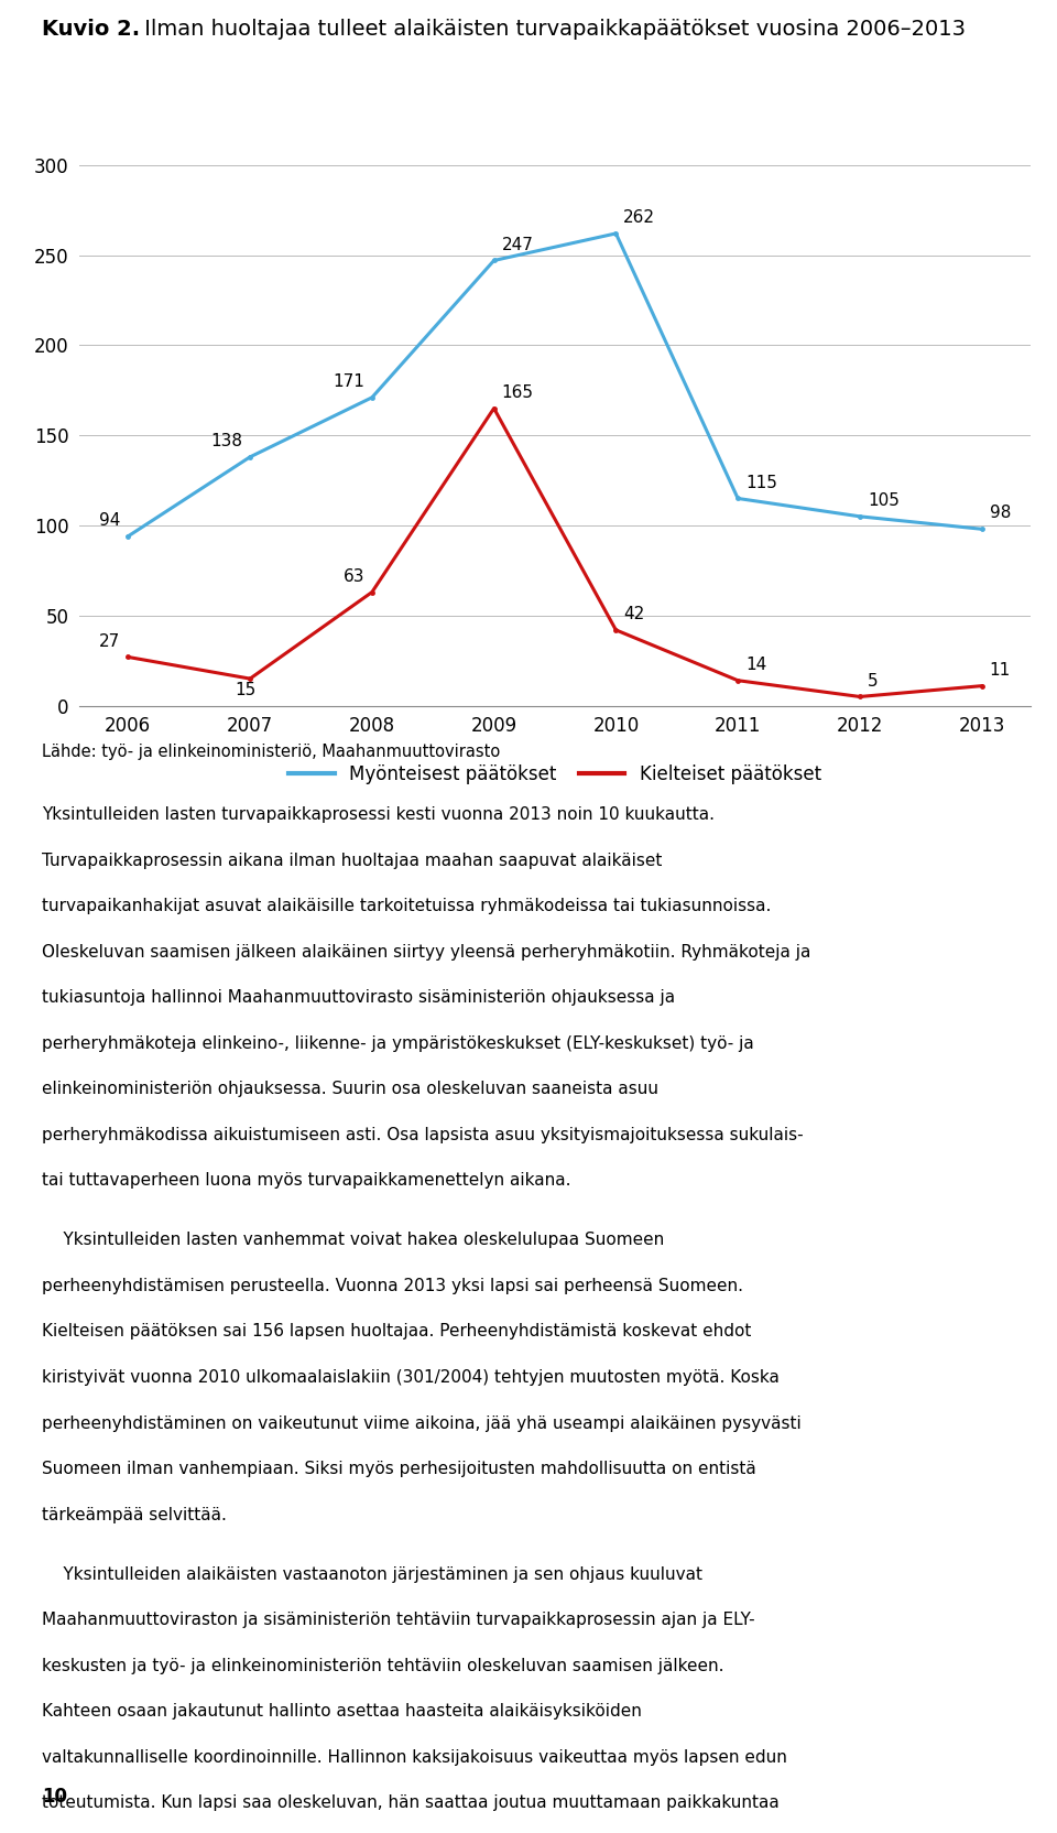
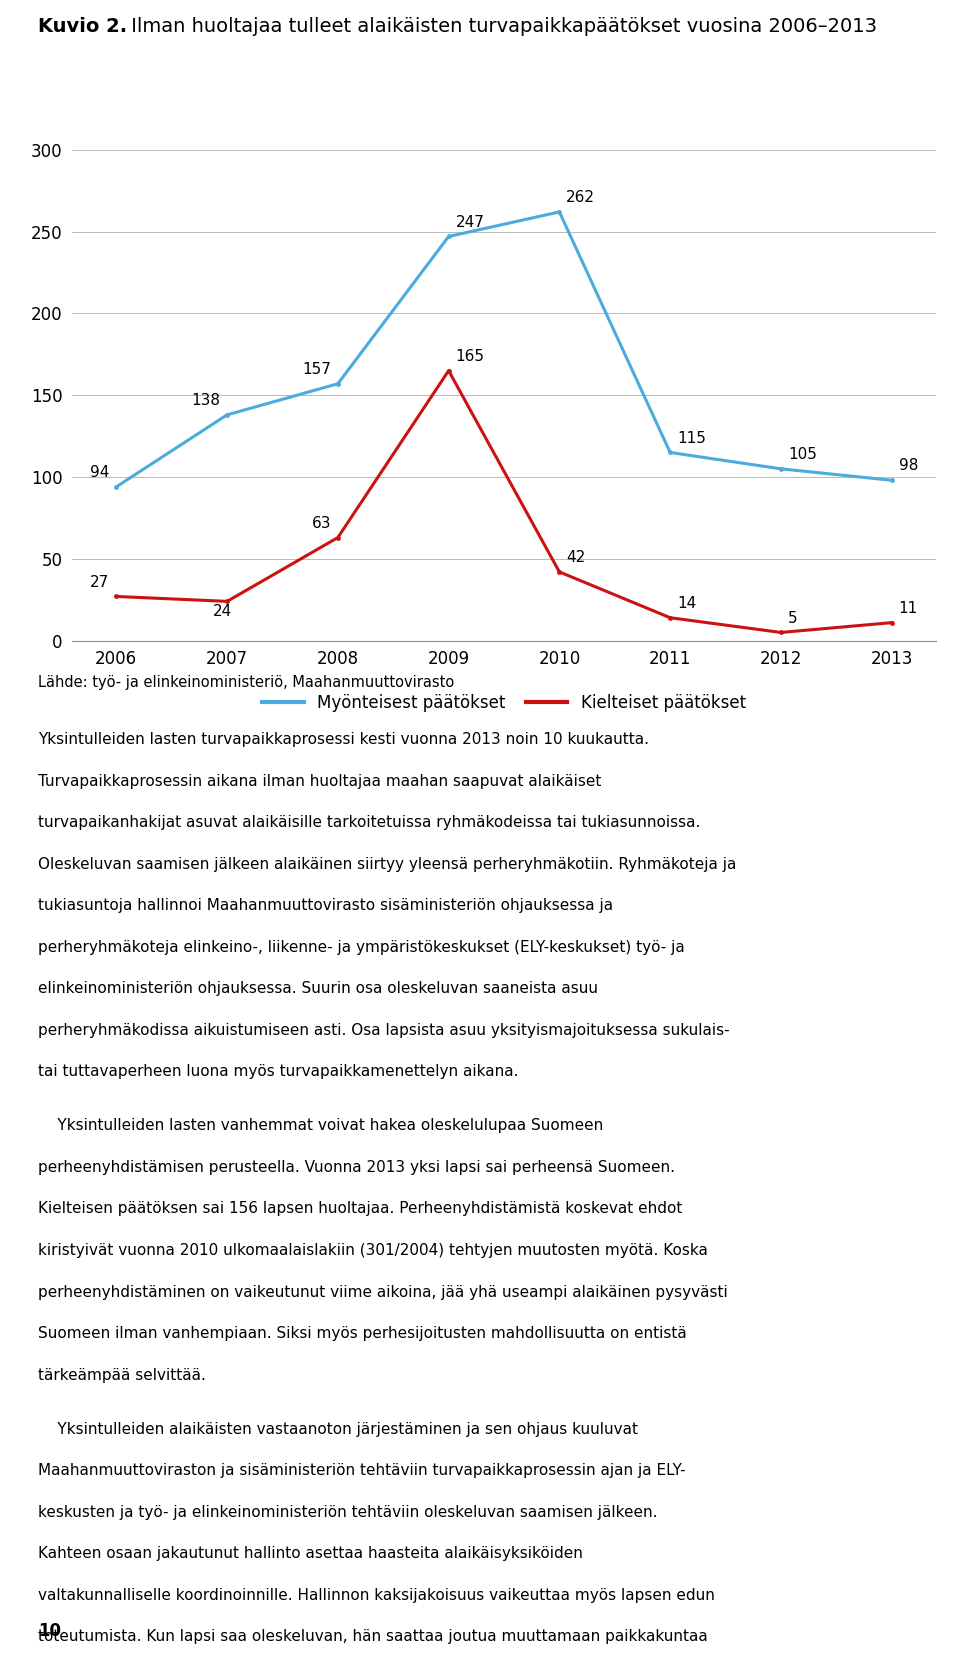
Kielteiset päätökset/2007: 15 -> 24
Myönteisest päätökset/2008: 171 -> 157
